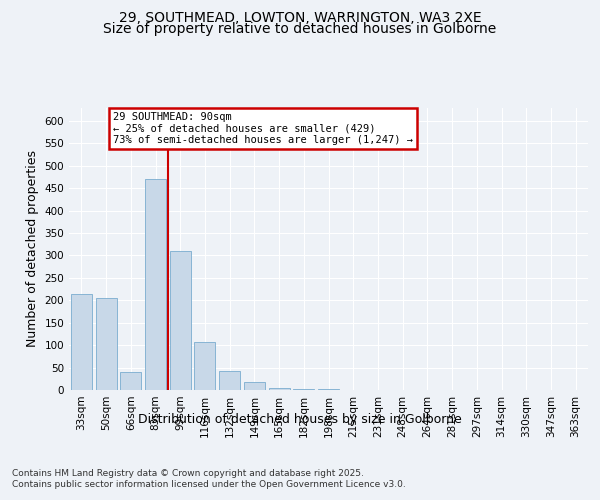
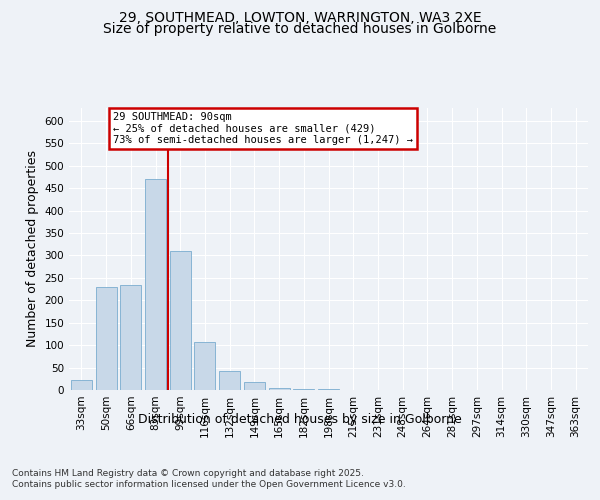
33sqm: 215 -> 22
50sqm: 205 -> 230
66sqm: 40 -> 235
